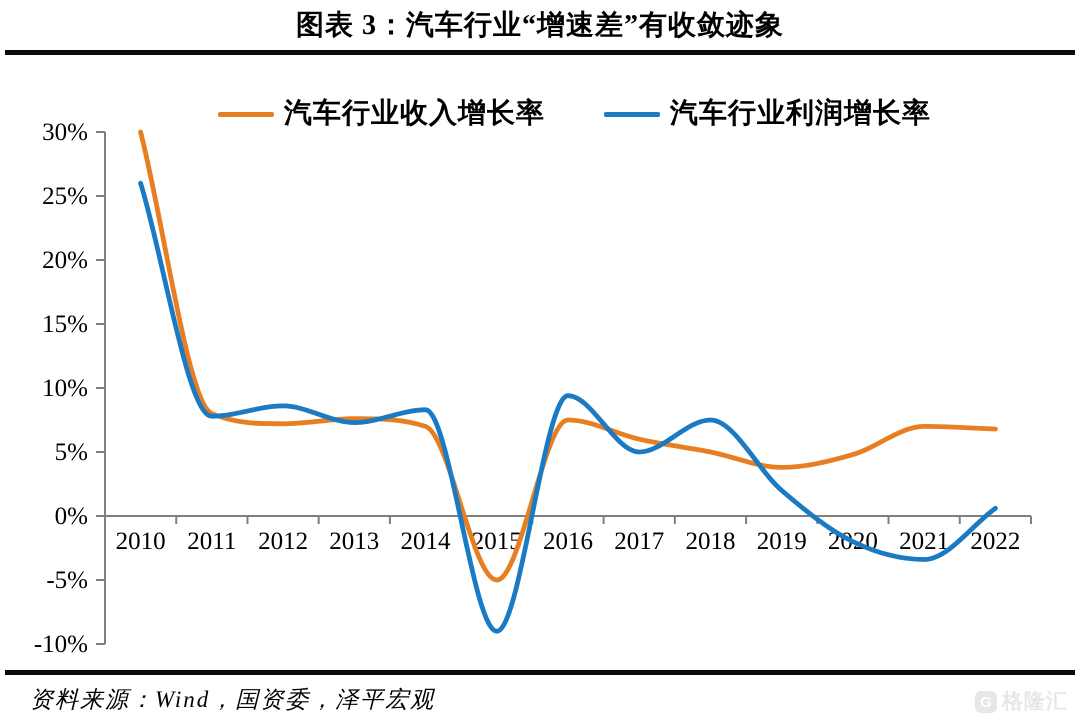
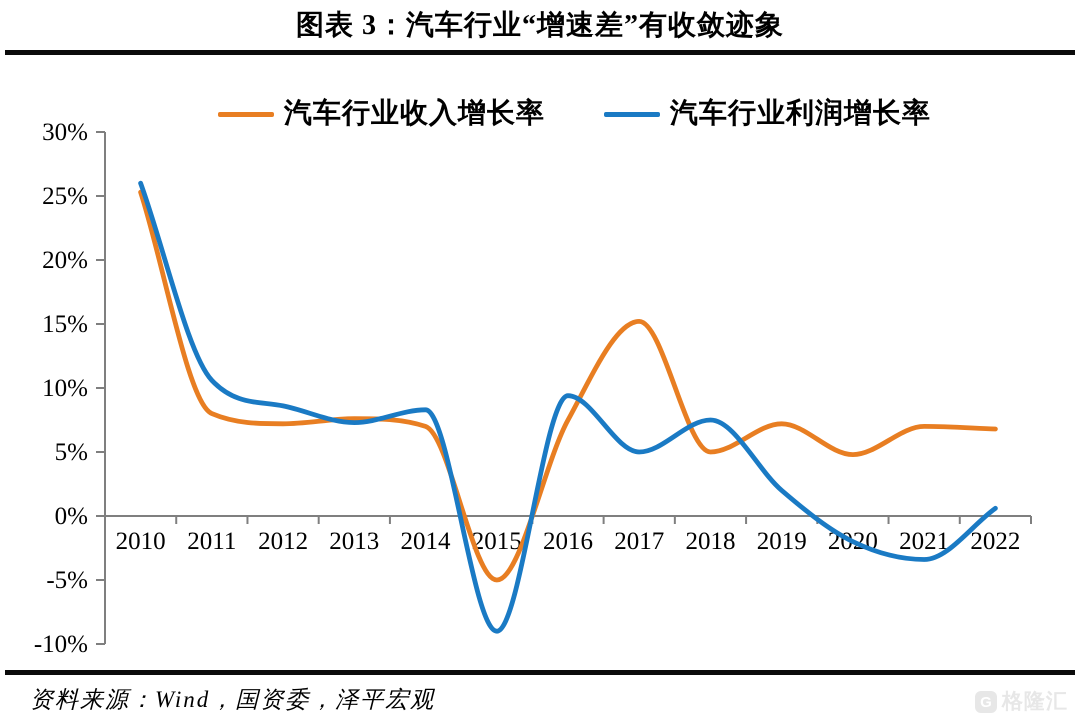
汽车行业收入增长率/2010: 30.0% -> 25.3%
汽车行业利润增长率/2011: 7.8% -> 10.6%
汽车行业收入增长率/2017: 6.0% -> 15.2%
汽车行业收入增长率/2019: 3.8% -> 7.2%
